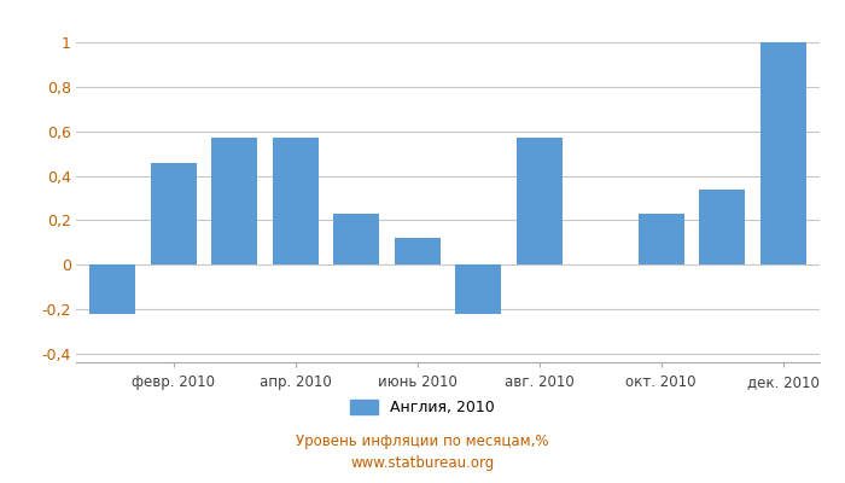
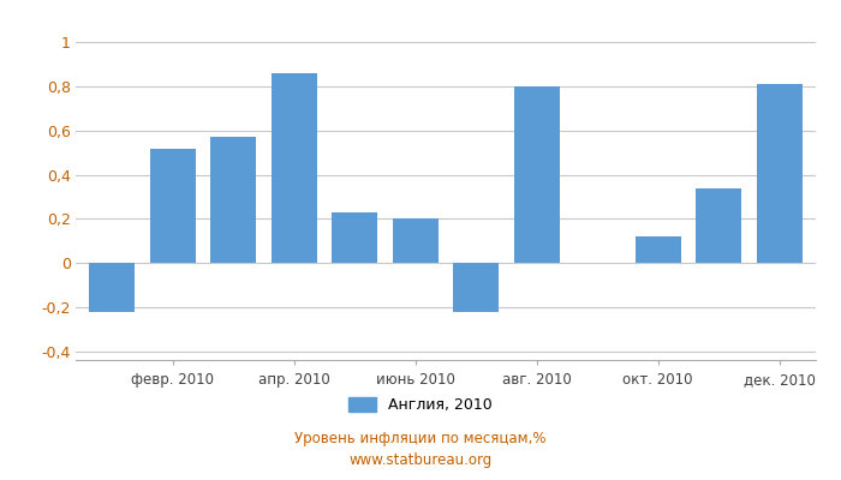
февр. 2010: 0,46 -> 0,52
апр. 2010: 0,57 -> 0,86
июнь 2010: 0,12 -> 0,20
авг. 2010: 0,57 -> 0,80
окт. 2010: 0,23 -> 0,12
дек. 2010: 1,00 -> 0,81
